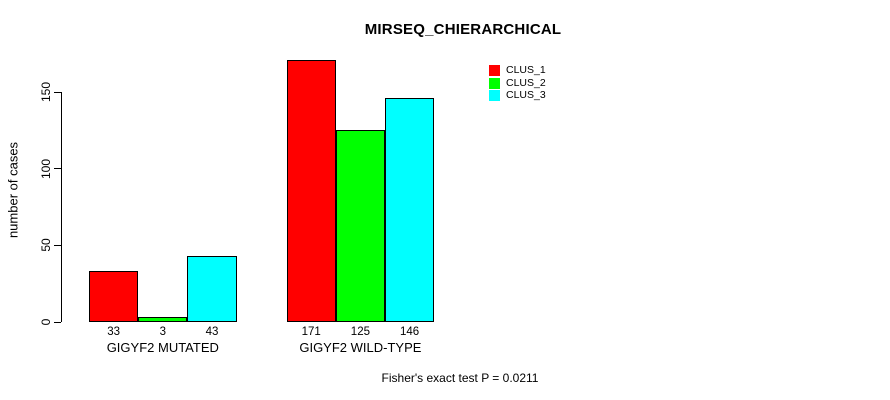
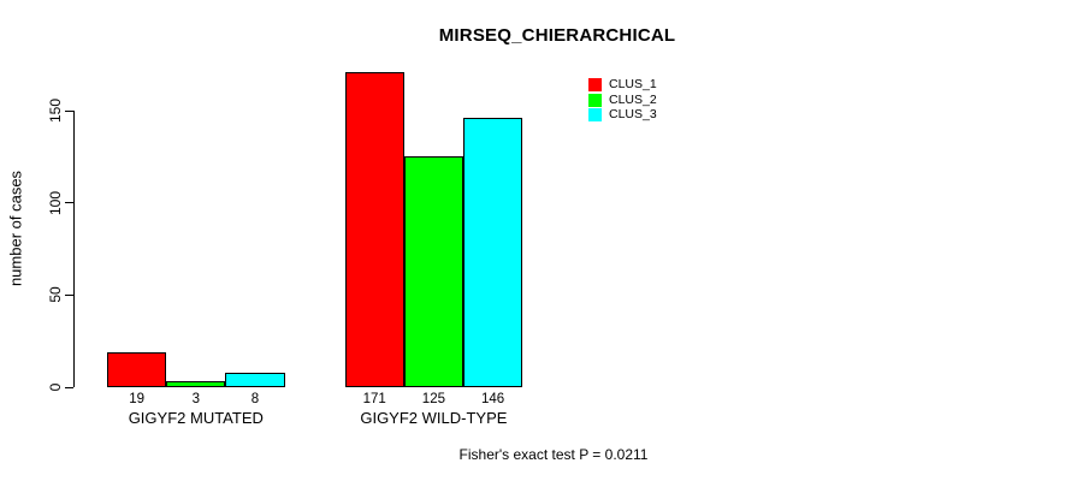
CLUS_1/GIGYF2 MUTATED: 33 -> 19
CLUS_3/GIGYF2 MUTATED: 43 -> 8
